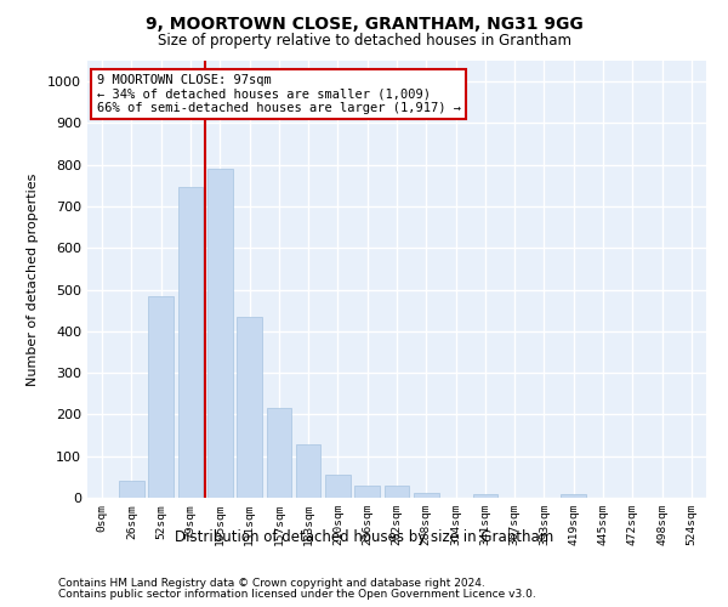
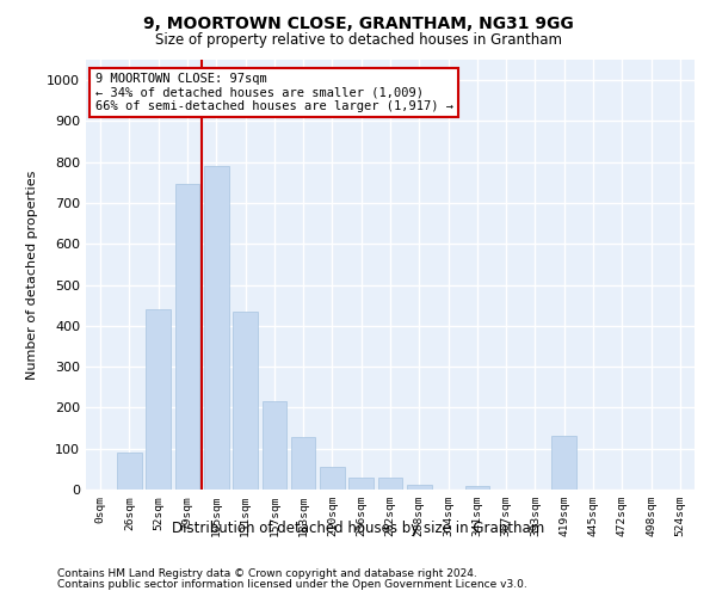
26sqm: 42 -> 90
52sqm: 483 -> 440
419sqm: 8 -> 130
